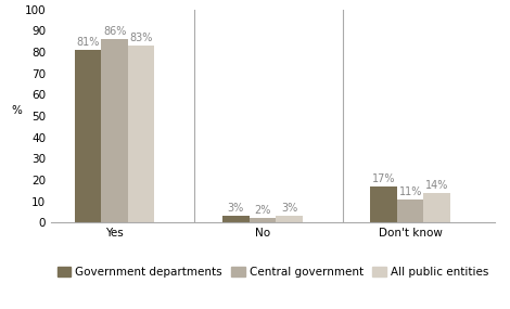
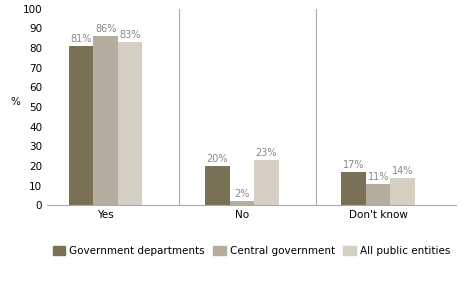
Government departments/No: 3% -> 20%
All public entities/No: 3% -> 23%
